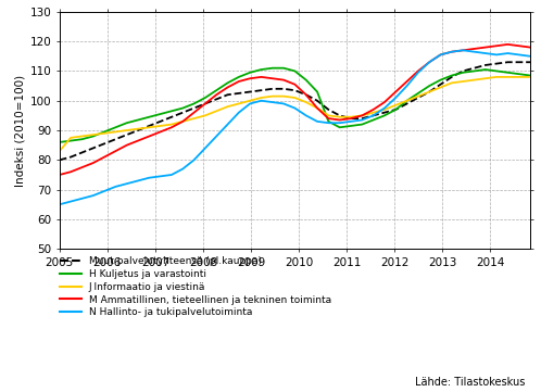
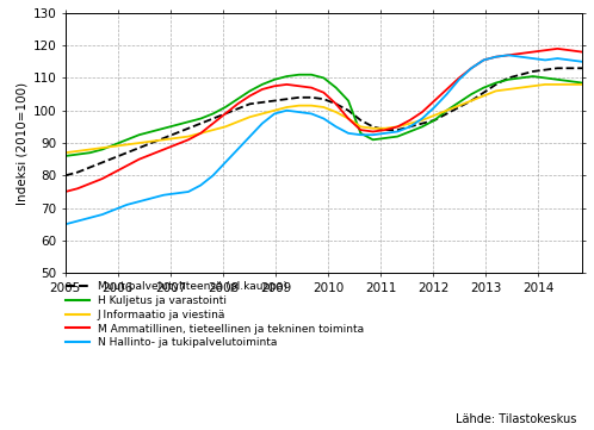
J Informaatio ja viestinä/2005: 83.0 -> 87.0
